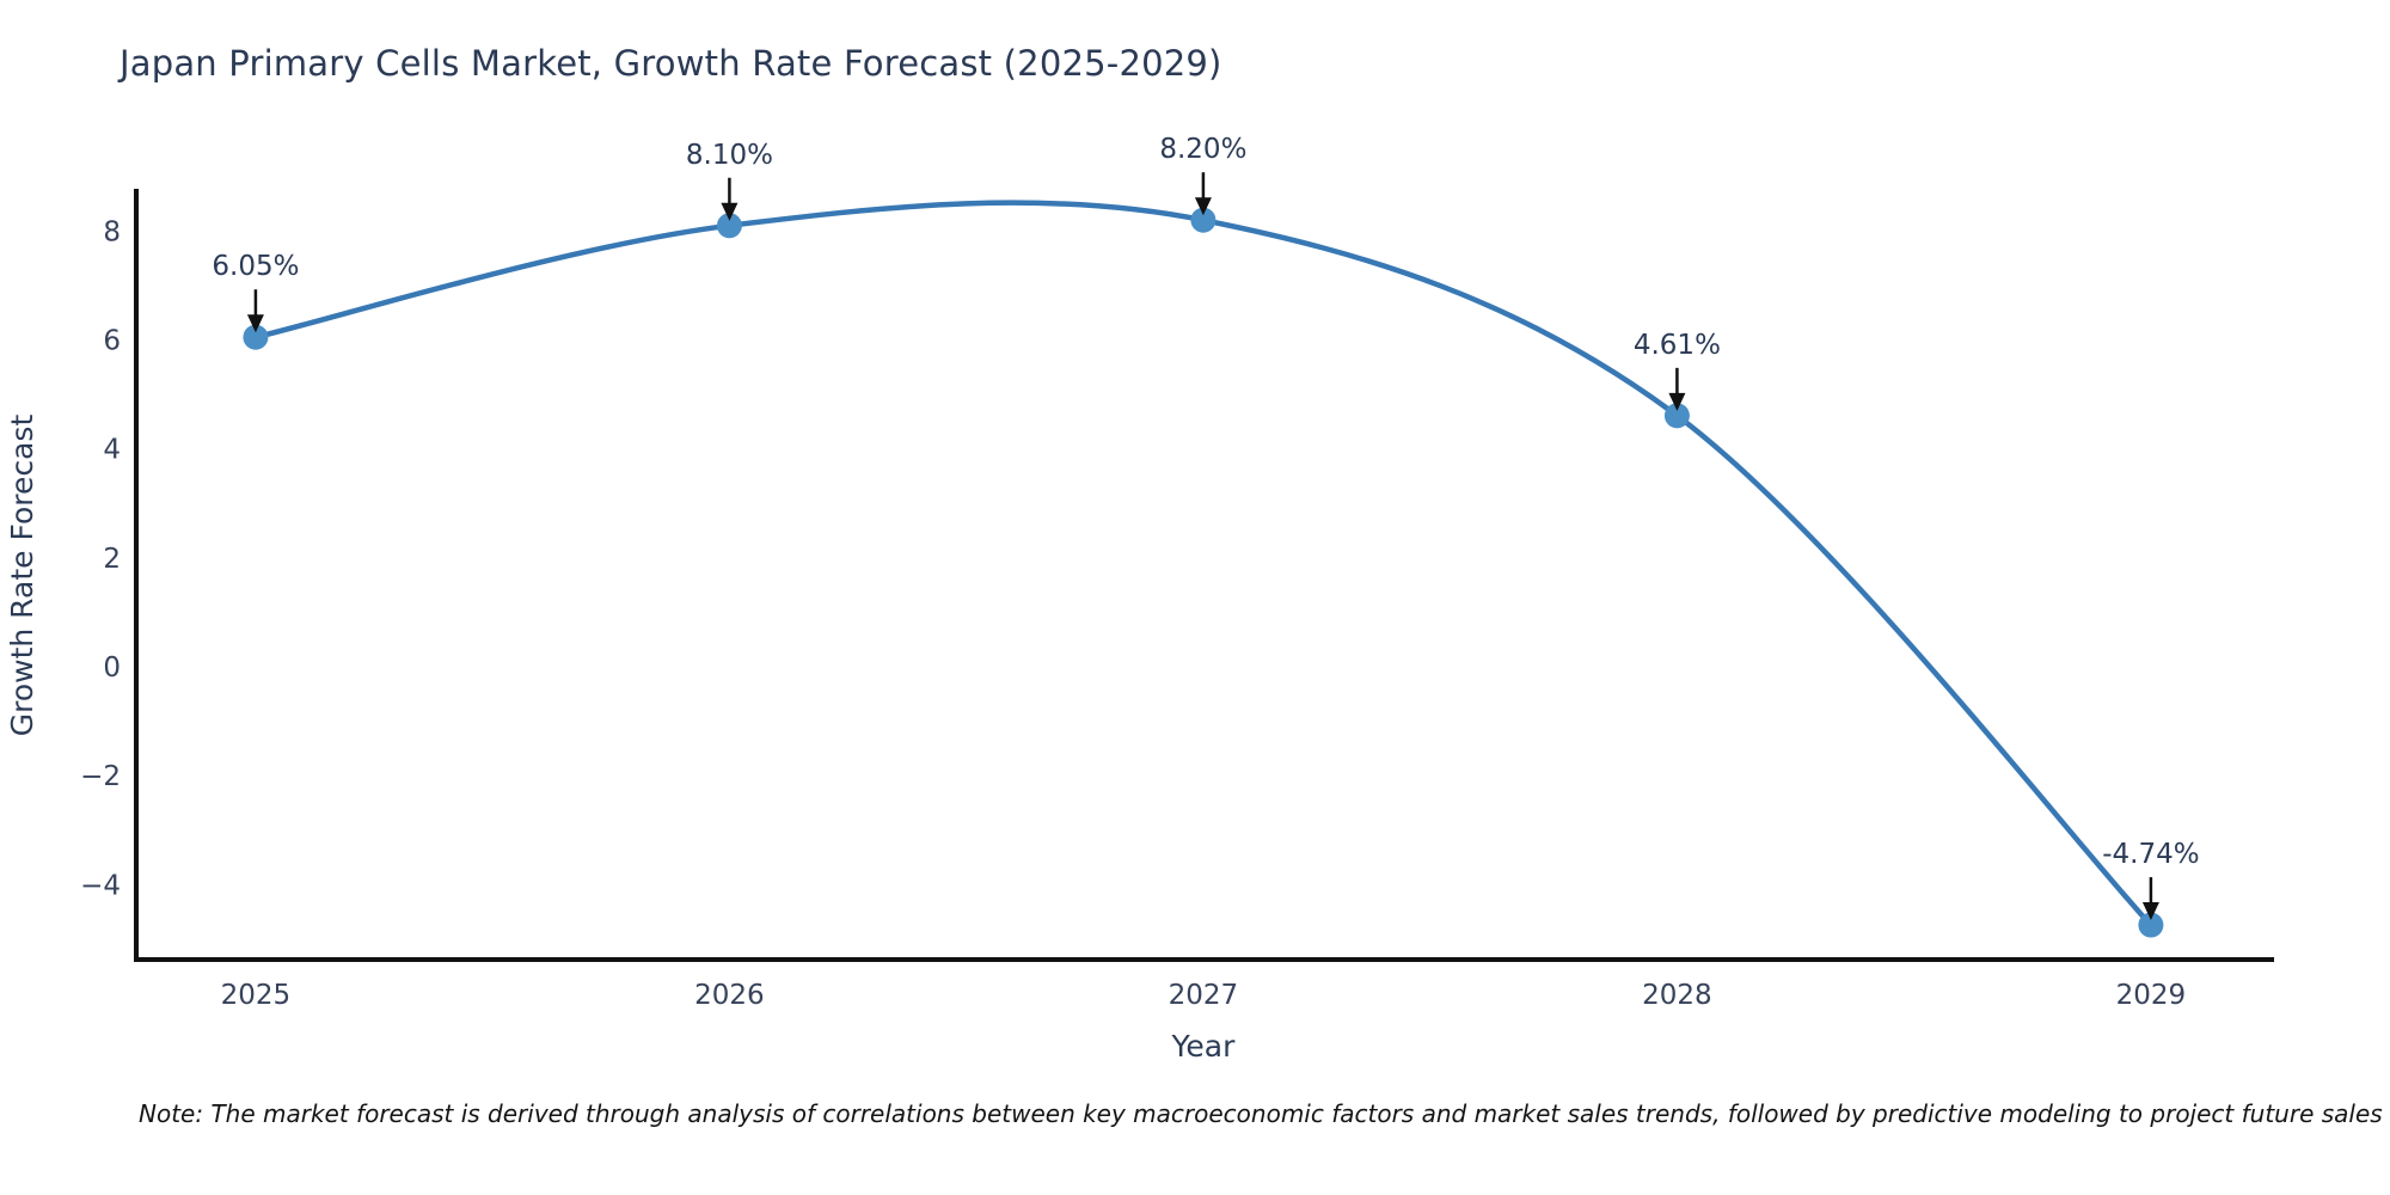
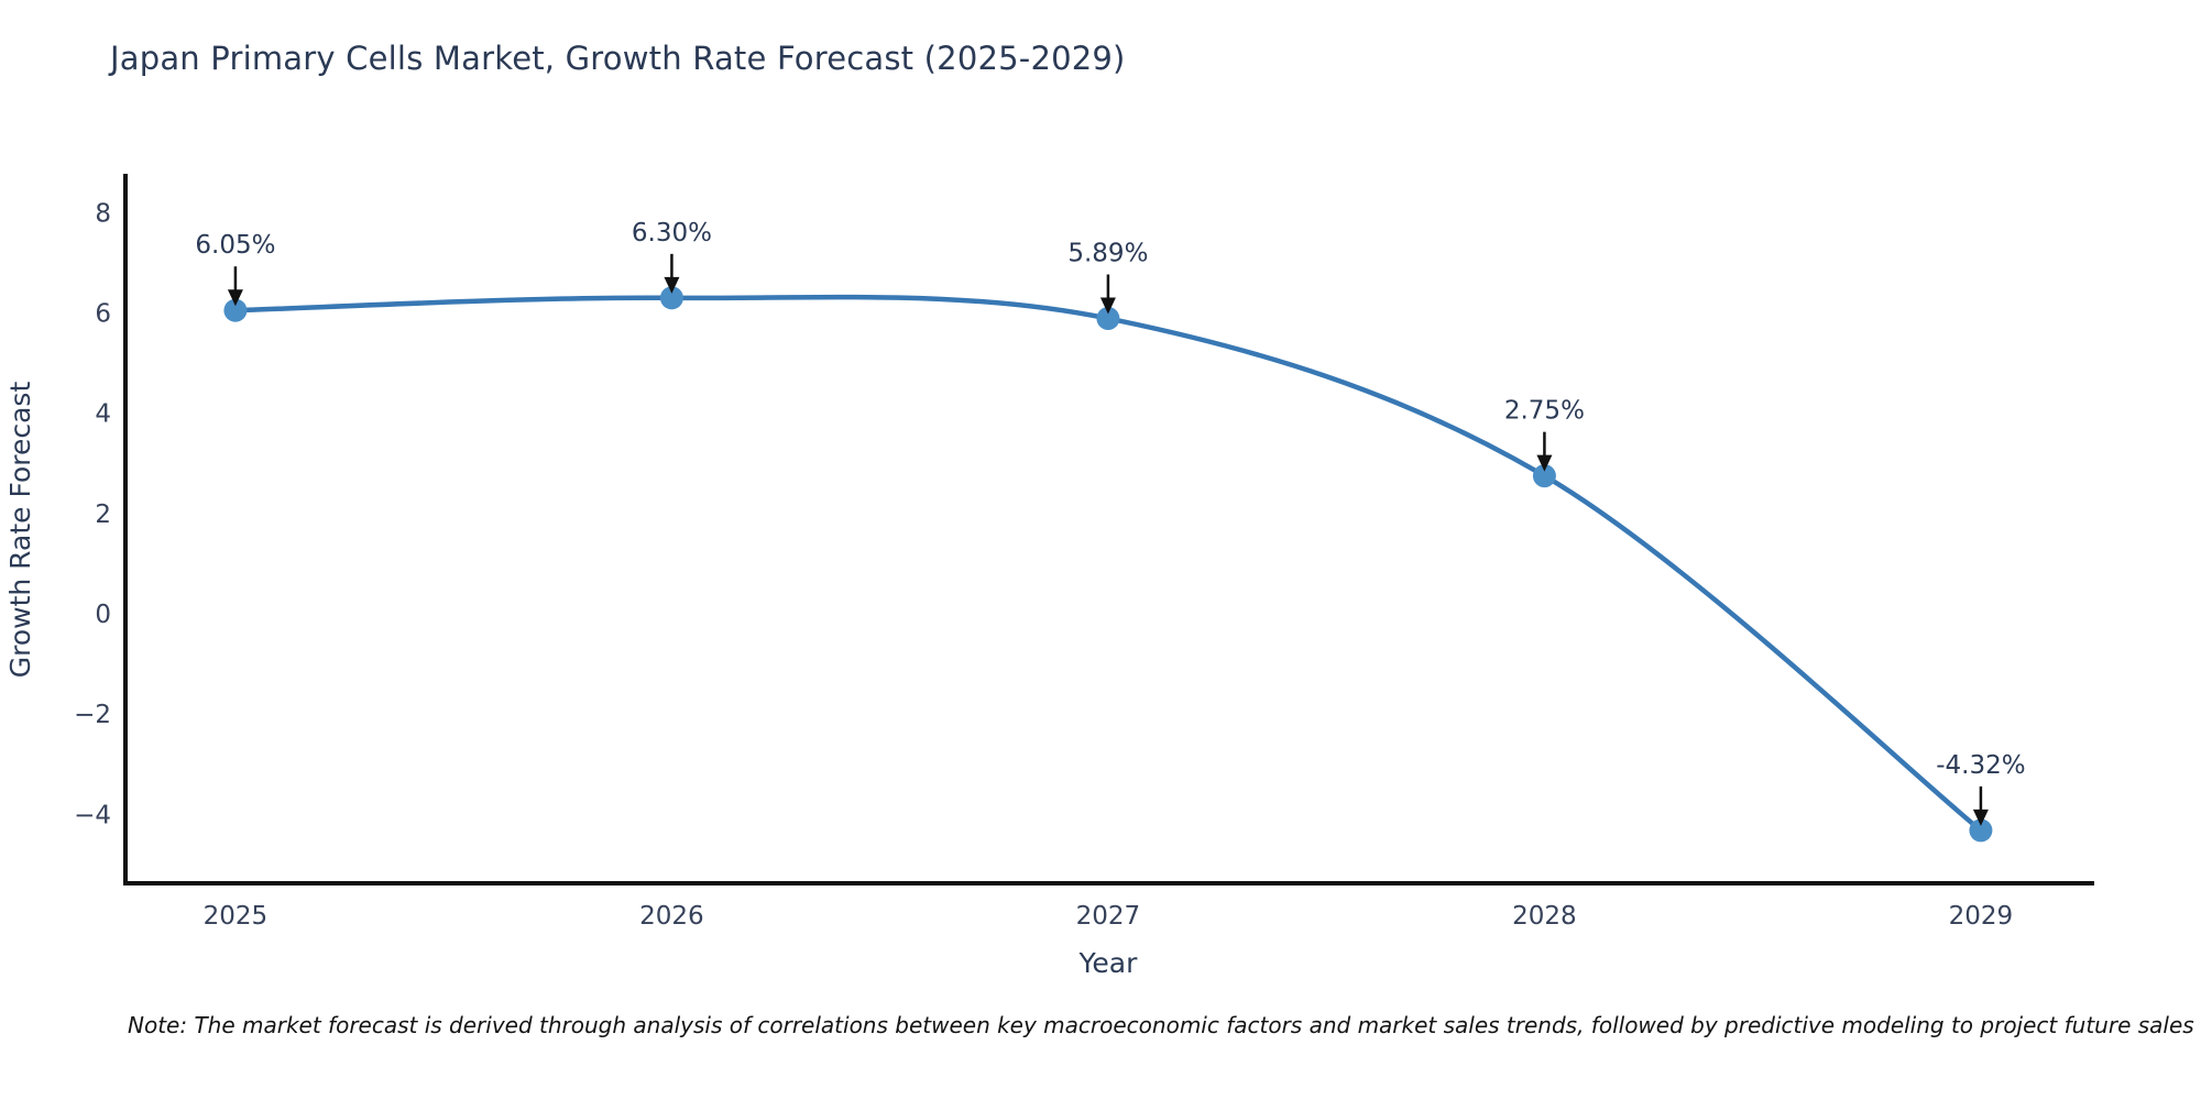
2026: 8.10% -> 6.30%
2027: 8.20% -> 5.89%
2028: 4.61% -> 2.75%
2029: -4.74% -> -4.32%
